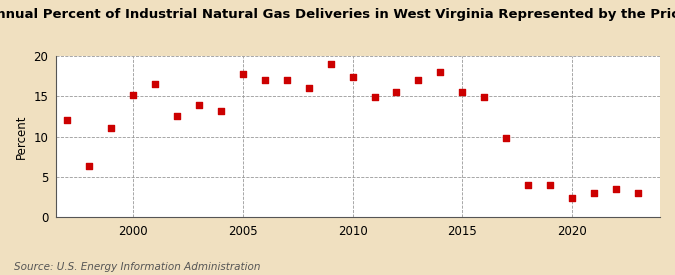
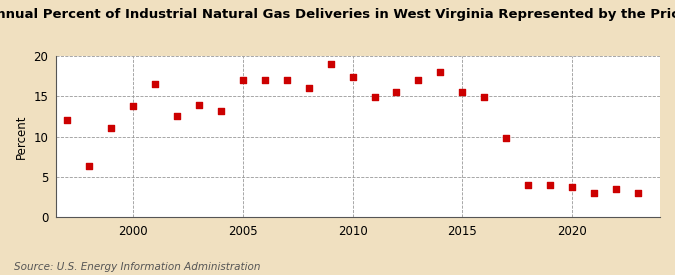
2000: 15.2 -> 13.8
2005: 17.8 -> 17.0
2020: 2.4 -> 3.7
